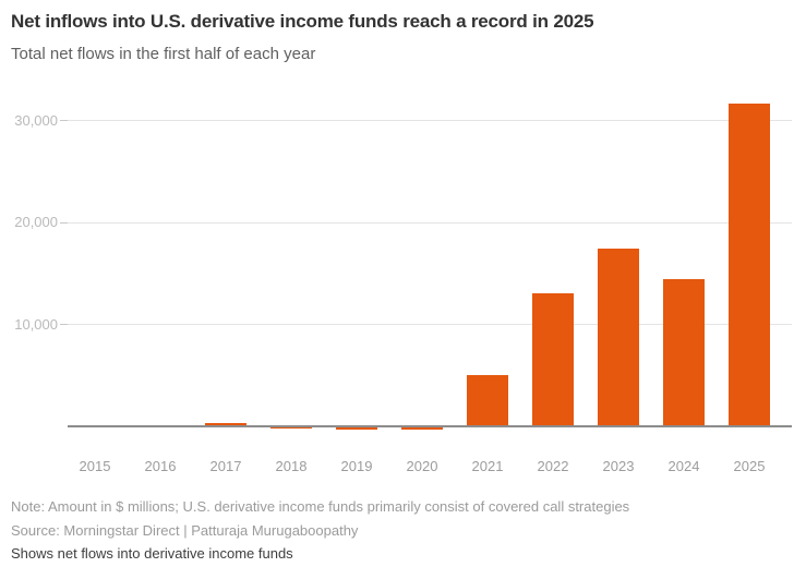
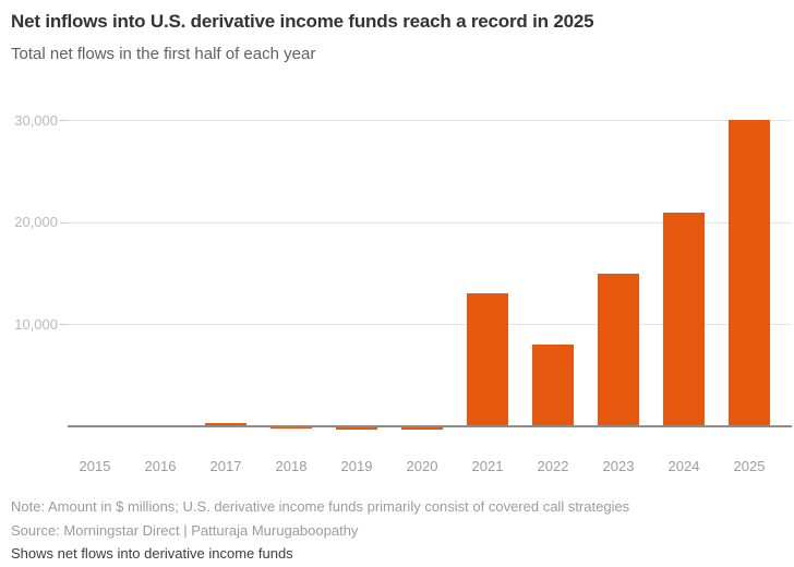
2021: 5000 -> 13000
2022: 13000 -> 8000
2023: 17000 -> 15000
2024: 14000 -> 21000
2025: 32000 -> 30000
